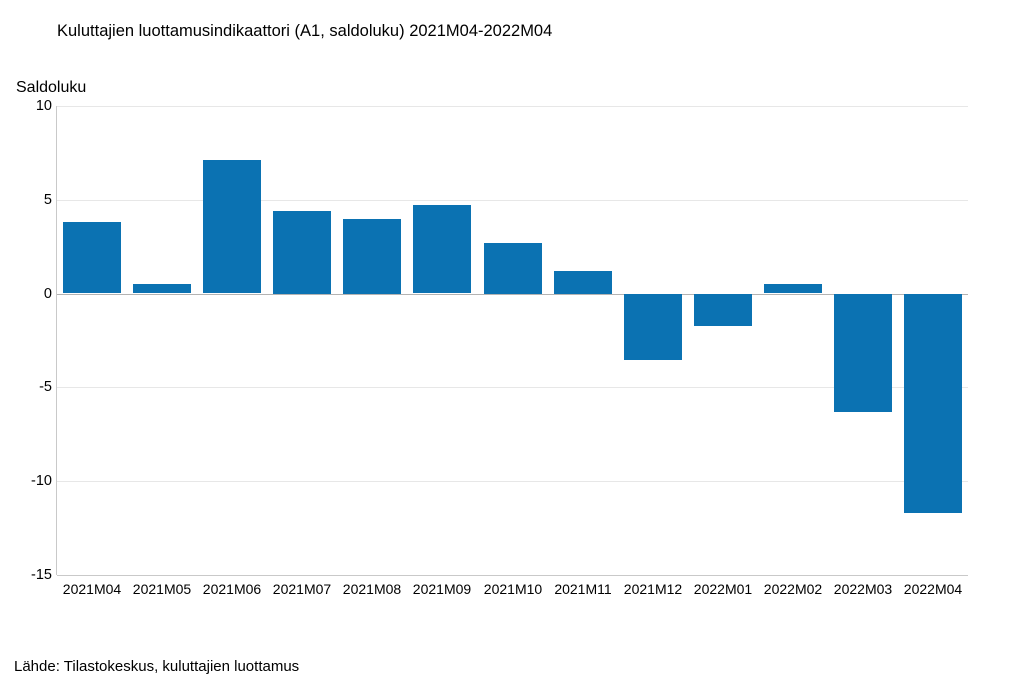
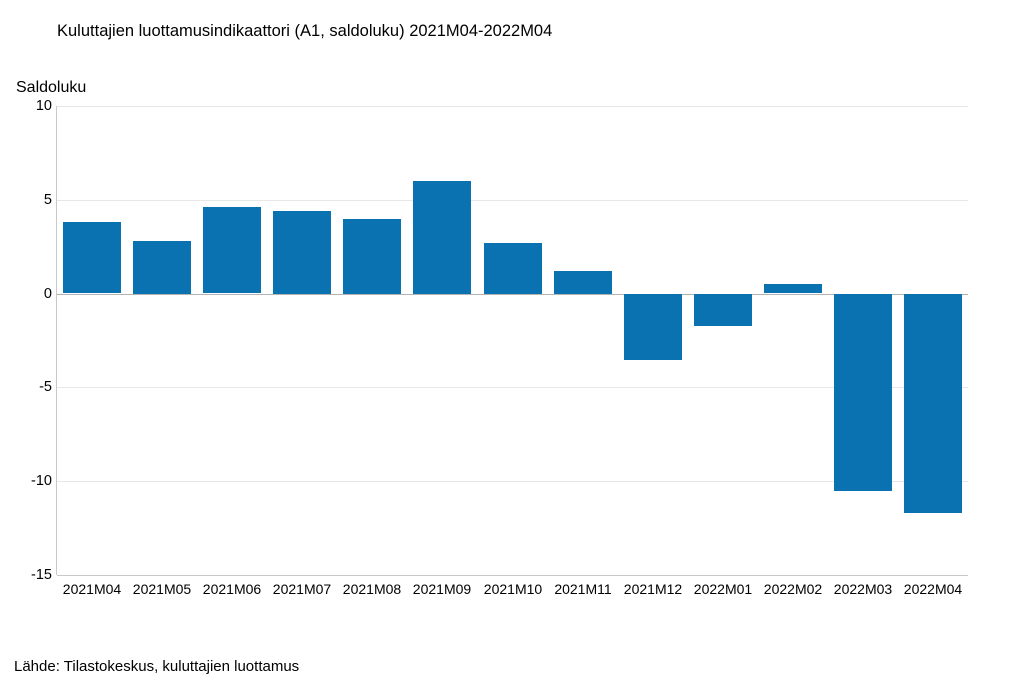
2021M05: 0.5 -> 2.8
2021M06: 7.1 -> 4.6
2021M09: 4.7 -> 6.0
2022M03: -6.3 -> -10.5
